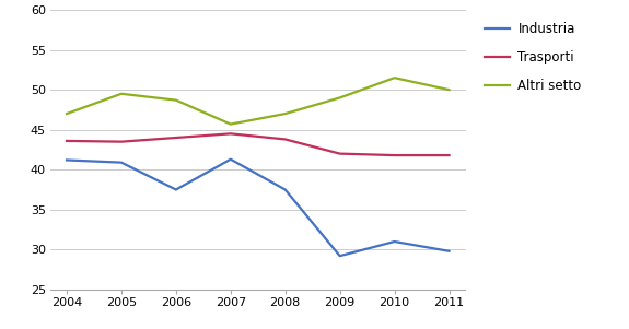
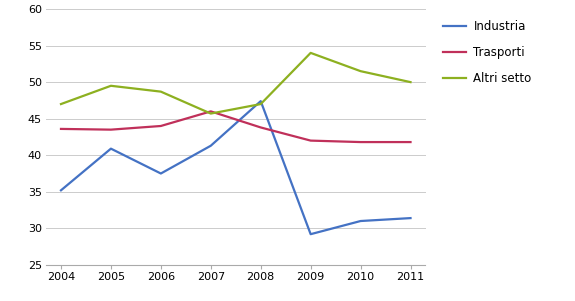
Industria/2004: 41.2 -> 35.2
Trasporti/2007: 44.5 -> 46.0
Industria/2008: 37.5 -> 47.4
Altri setto/2009: 49.0 -> 54.0
Industria/2011: 29.8 -> 31.4
